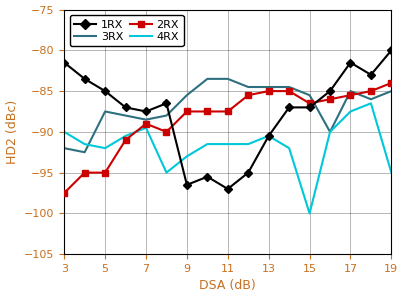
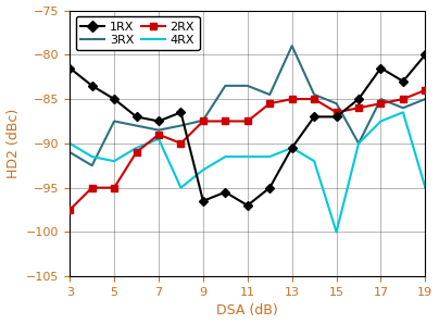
3RX/3: -92.0 -> -91.0
3RX/9: -85.5 -> -87.4
3RX/13: -84.5 -> -79.0
